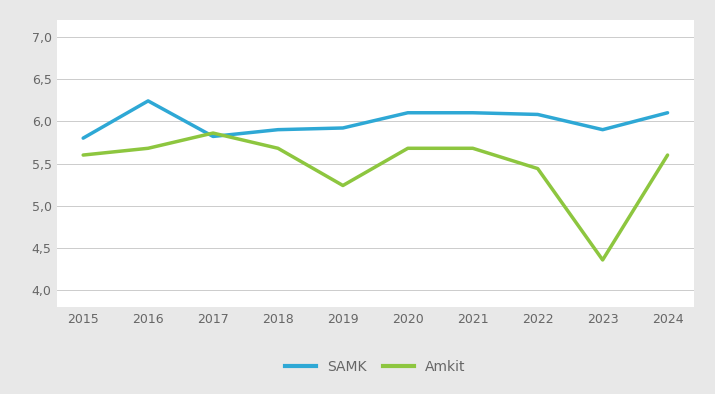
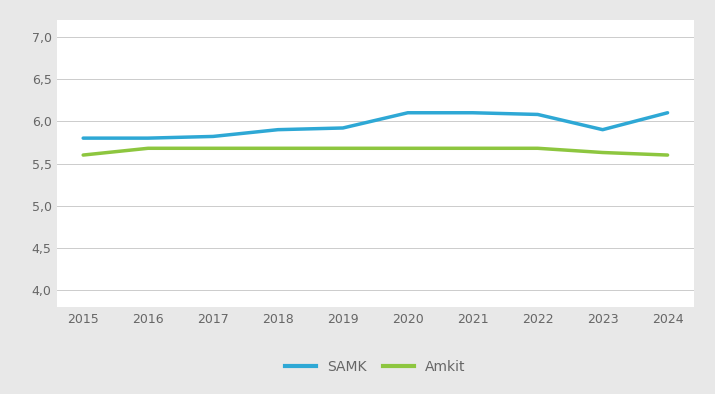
SAMK/2016: 6,24 -> 5,80
Amkit/2017: 5,86 -> 5,68
Amkit/2019: 5,24 -> 5,68
Amkit/2022: 5,44 -> 5,68
Amkit/2023: 4,36 -> 5,63
